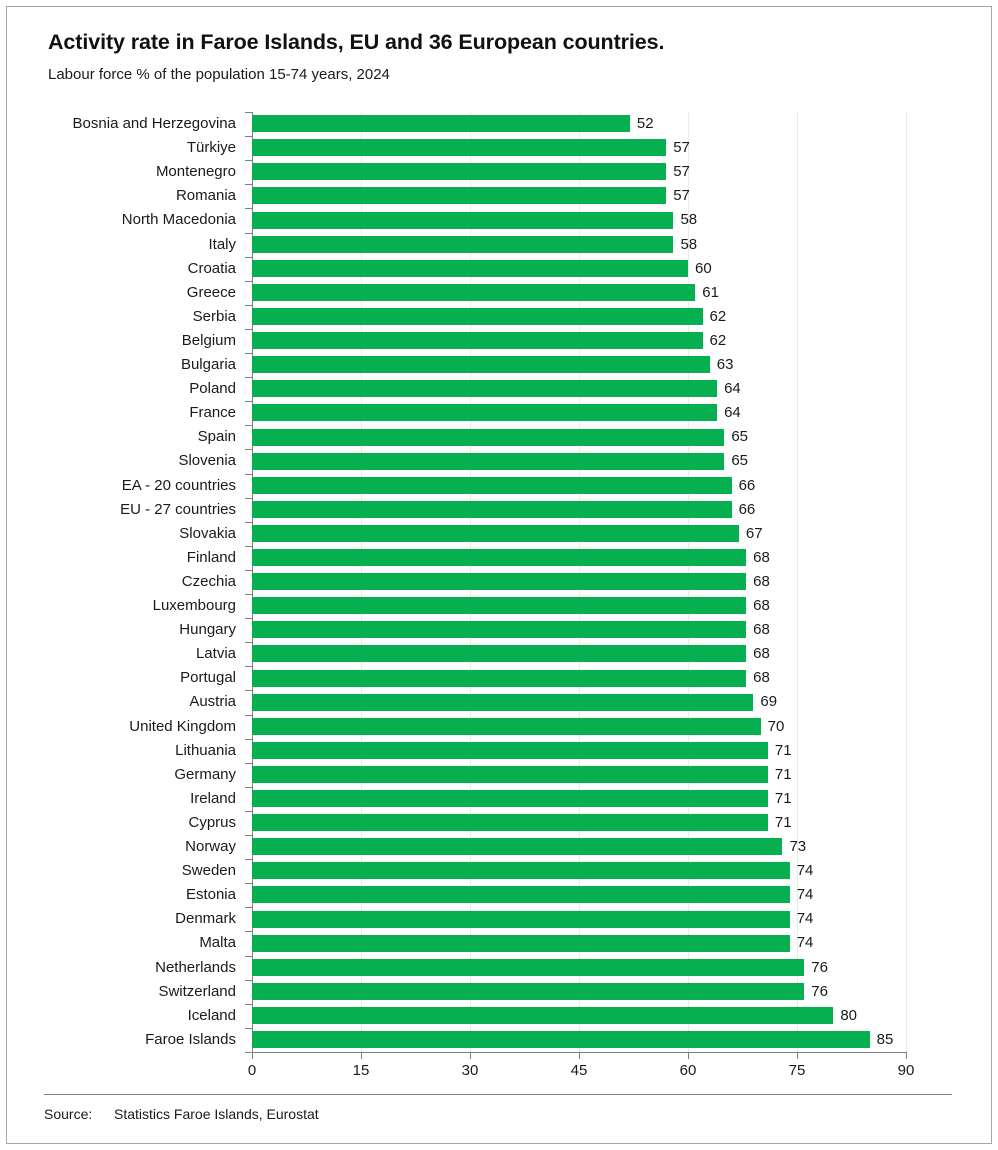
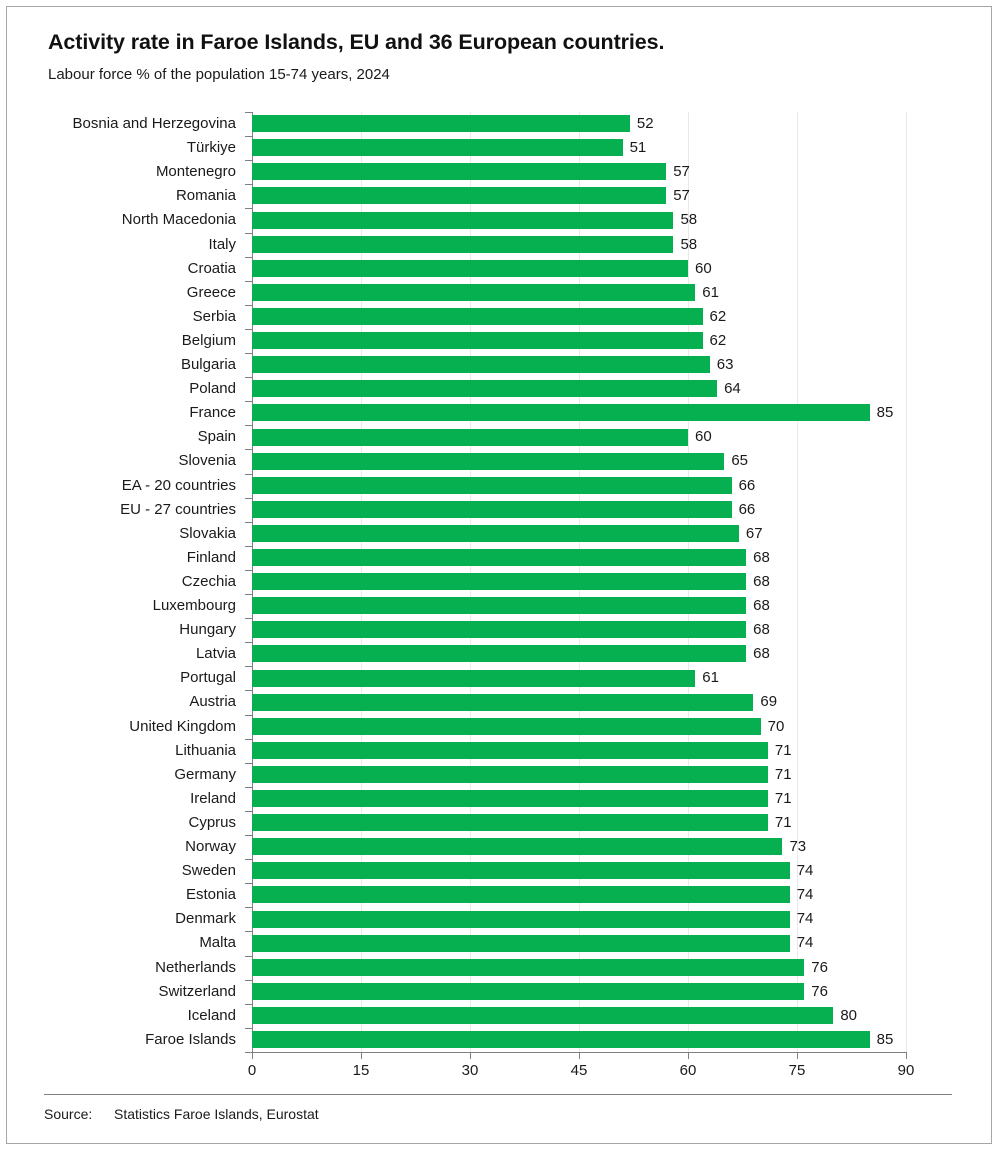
Türkiye: 57 -> 51
France: 64 -> 85
Spain: 65 -> 60
Portugal: 68 -> 61
